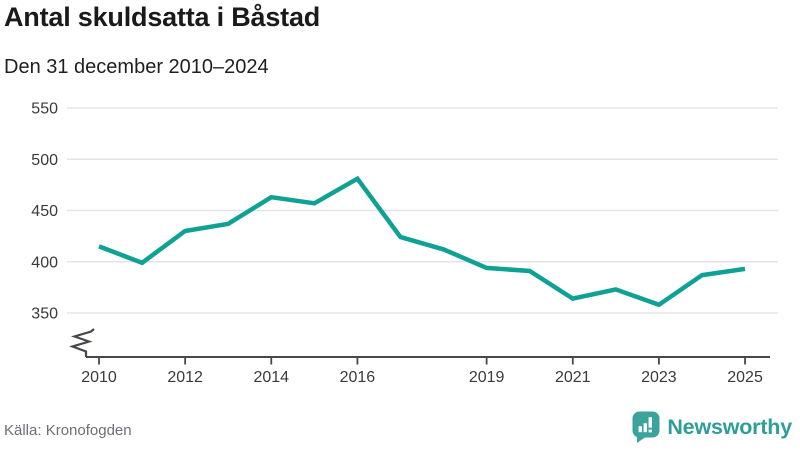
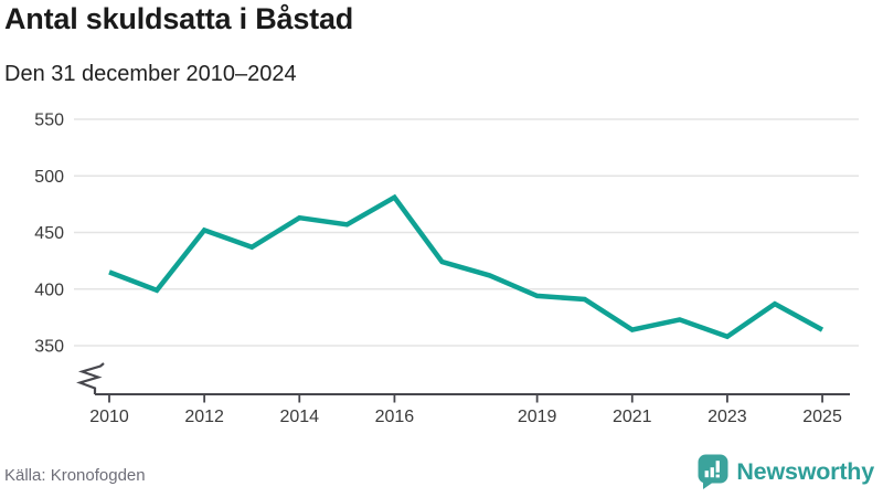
2012: 430 -> 452
2025: 393 -> 364
